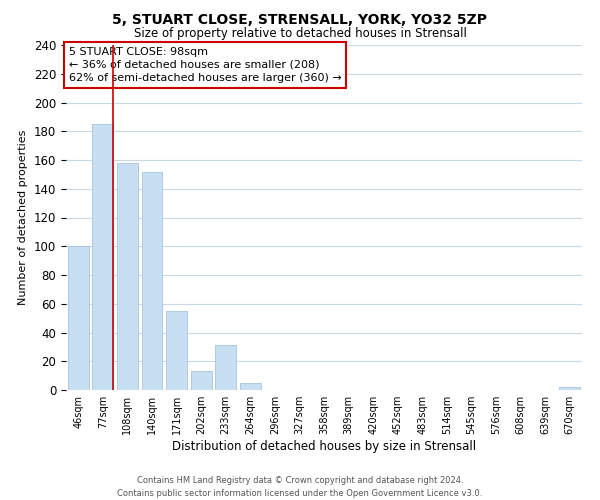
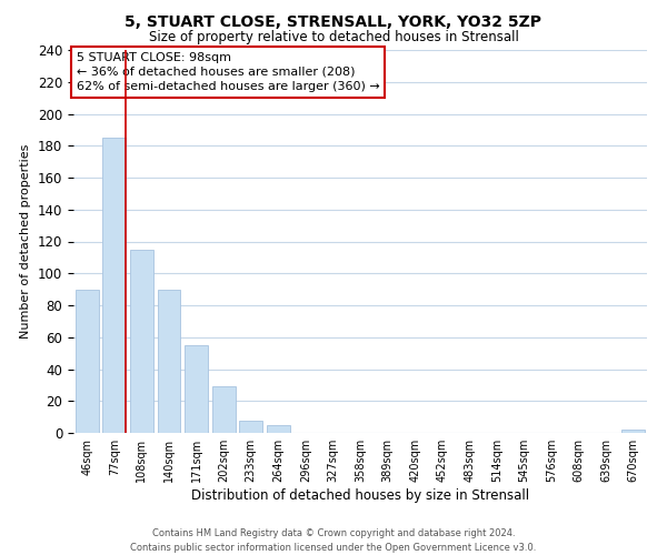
46sqm: 100 -> 90
108sqm: 158 -> 115
140sqm: 152 -> 90
202sqm: 13 -> 29
233sqm: 31 -> 8
